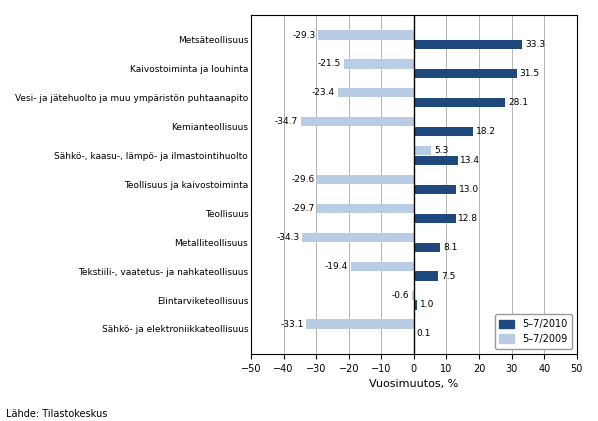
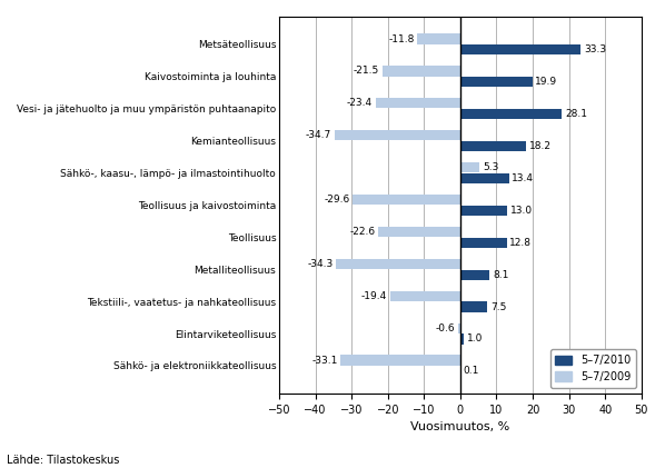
5–7/2009/Metsäteollisuus: -29.3 -> -11.8
5–7/2010/Kaivostoiminta ja louhinta: 31.5 -> 19.9
5–7/2009/Teollisuus: -29.7 -> -22.6
